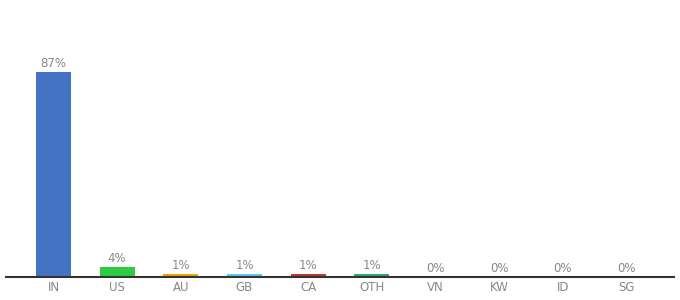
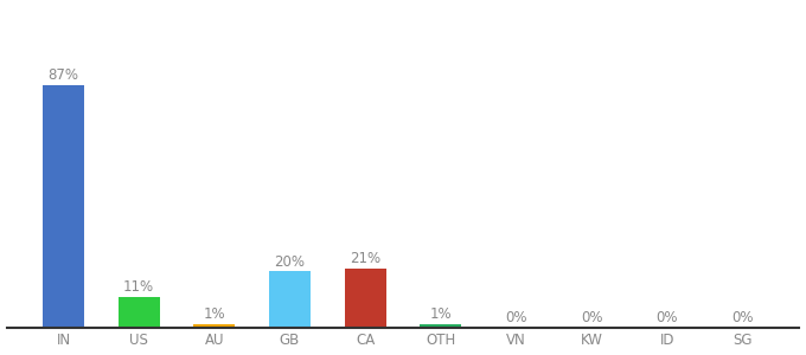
US: 4% -> 11%
GB: 1% -> 20%
CA: 1% -> 21%
